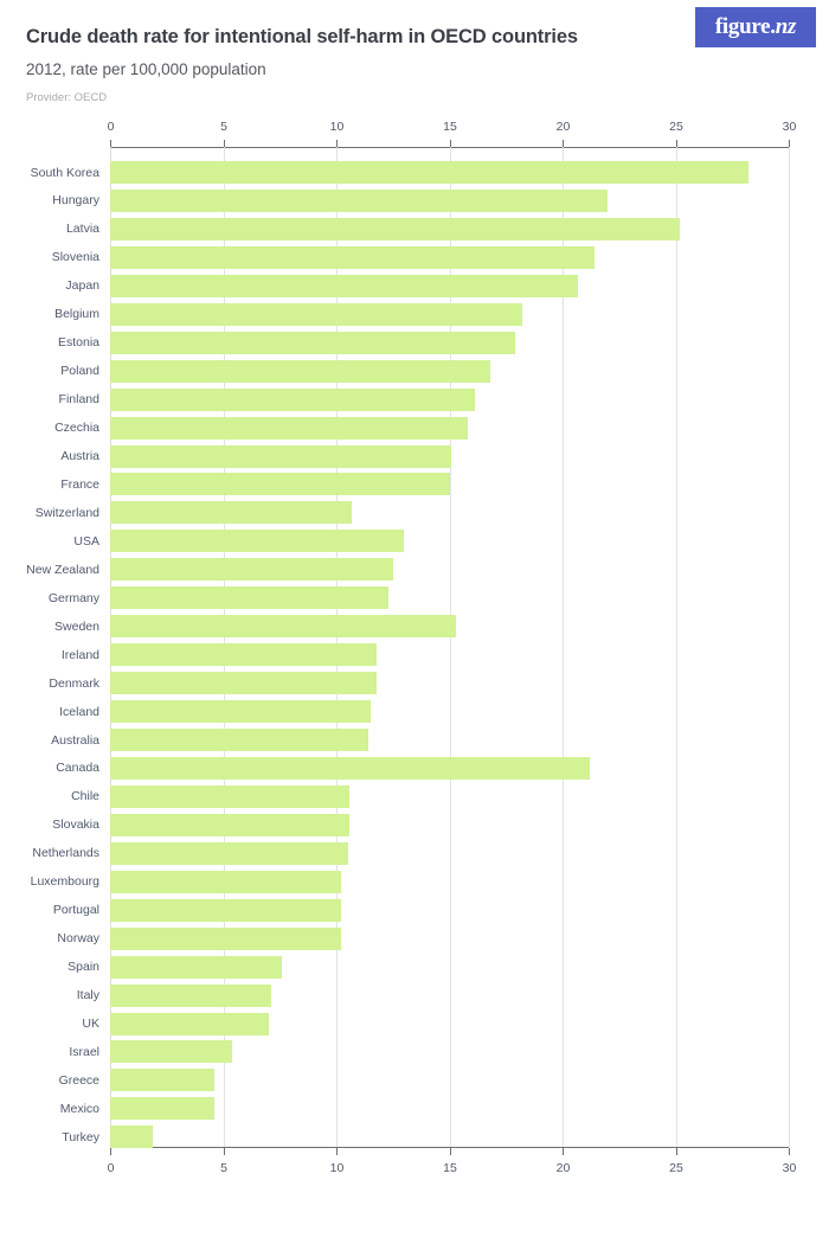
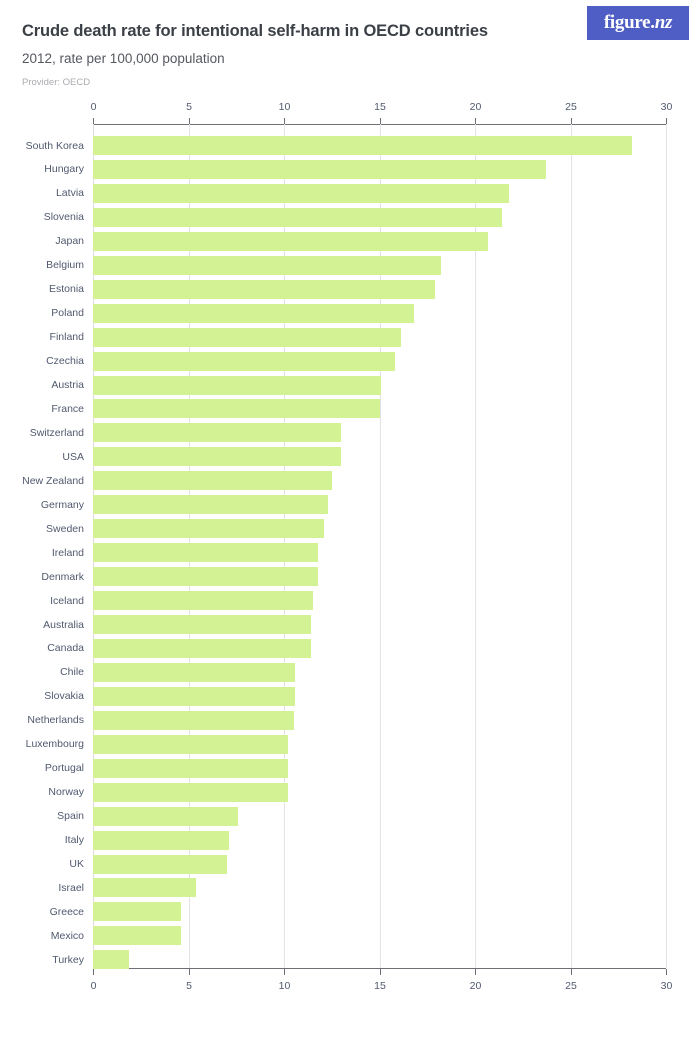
Hungary: 22.0 -> 23.7
Latvia: 25.2 -> 21.8
Switzerland: 10.7 -> 13.0
Sweden: 15.3 -> 12.1
Canada: 21.2 -> 11.4
